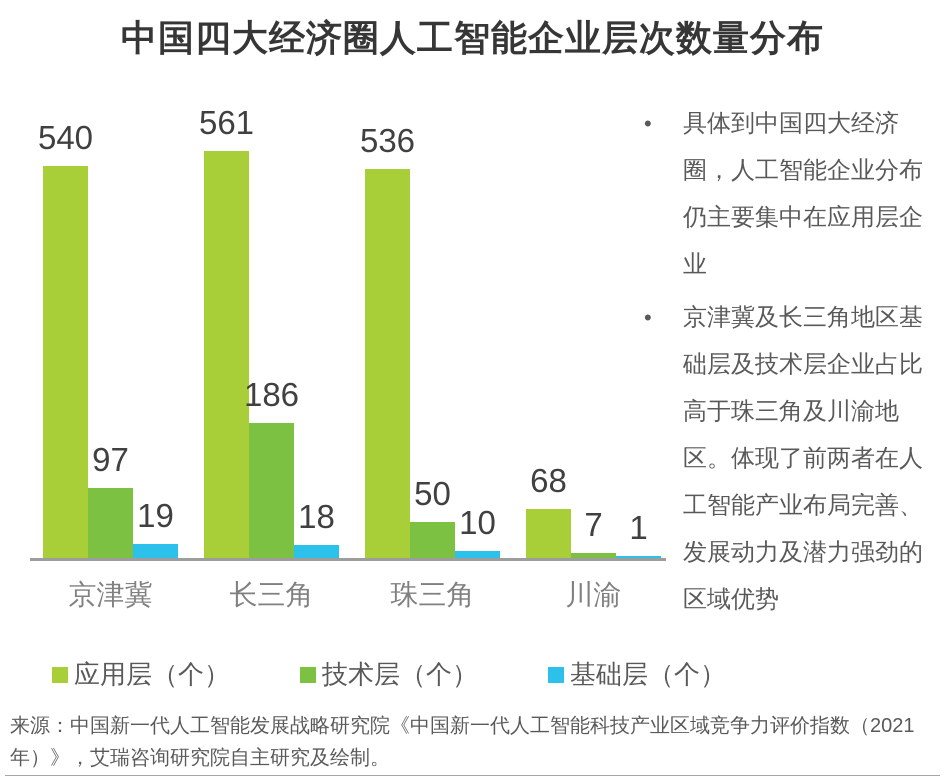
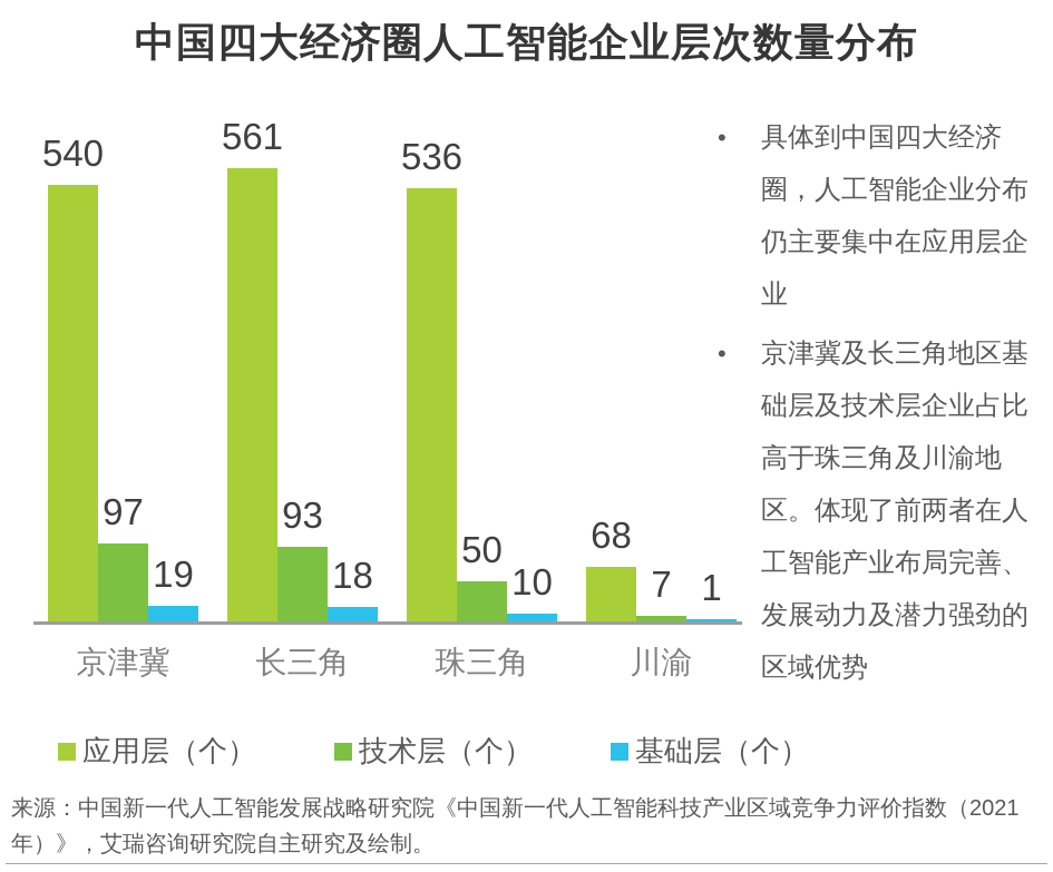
技术层（个）/长三角: 186 -> 93
